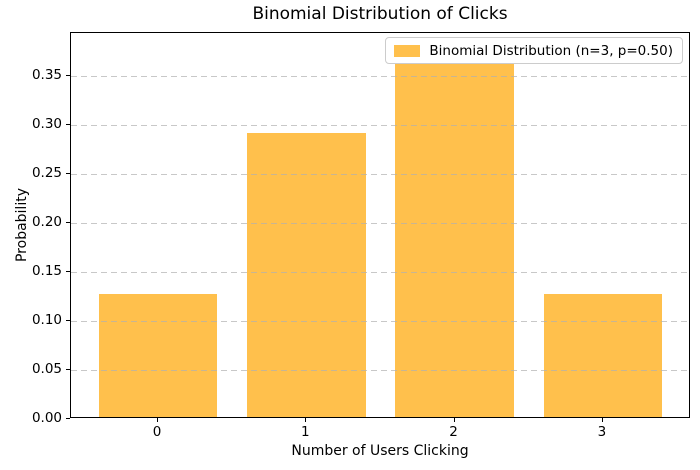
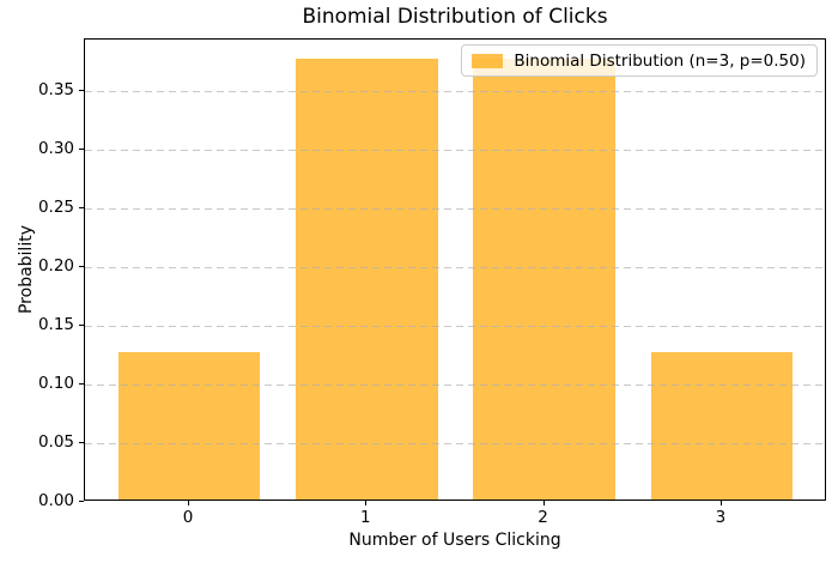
1: 0.29 -> 0.38
2: 0.36 -> 0.38
